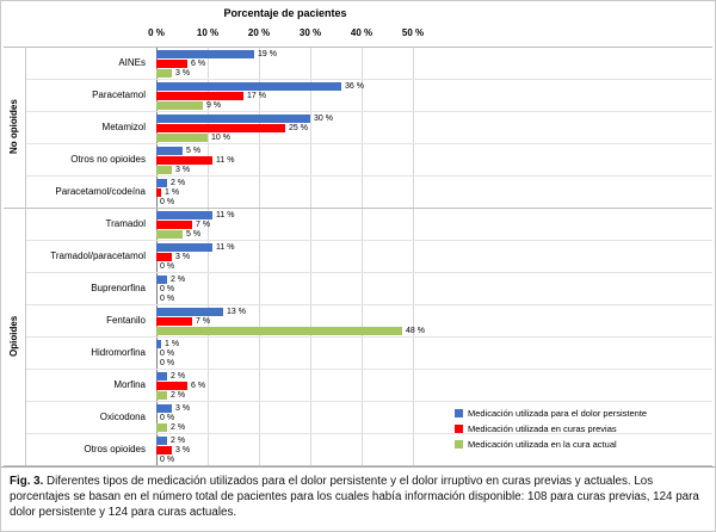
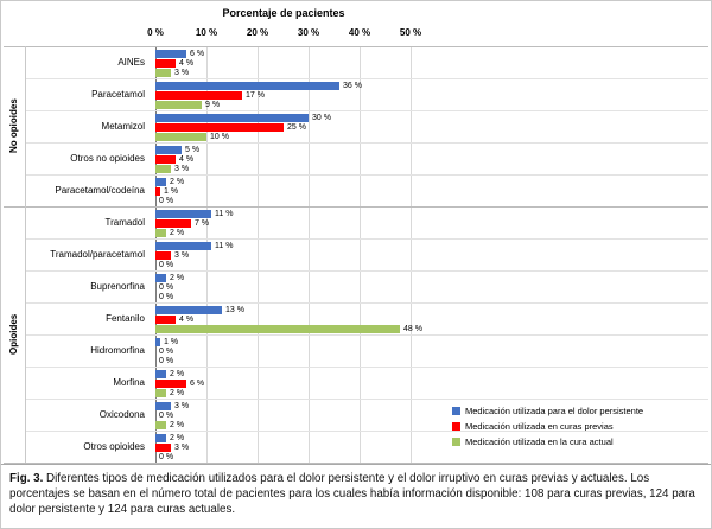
Medicación utilizada para el dolor persistente/AINEs: 19 -> 6
Medicación utilizada en curas previas/AINEs: 6 -> 4
Medicación utilizada en curas previas/Otros no opioides: 11 -> 4
Medicación utilizada en la cura actual/Tramadol: 5 -> 2
Medicación utilizada en curas previas/Fentanilo: 7 -> 4
